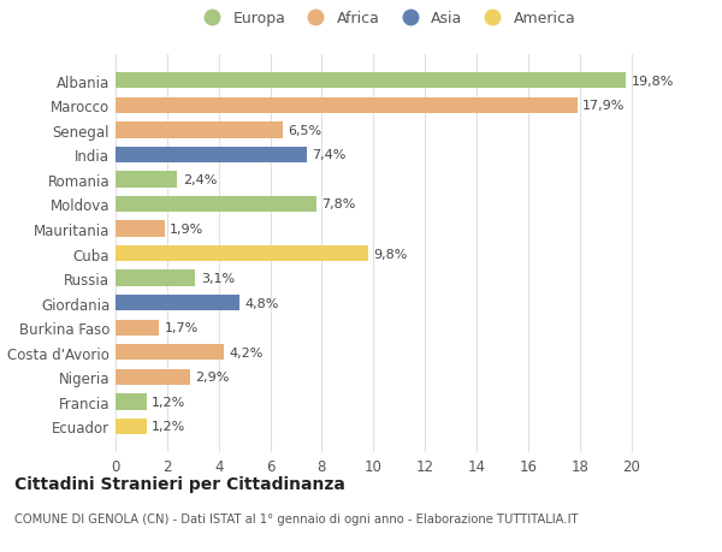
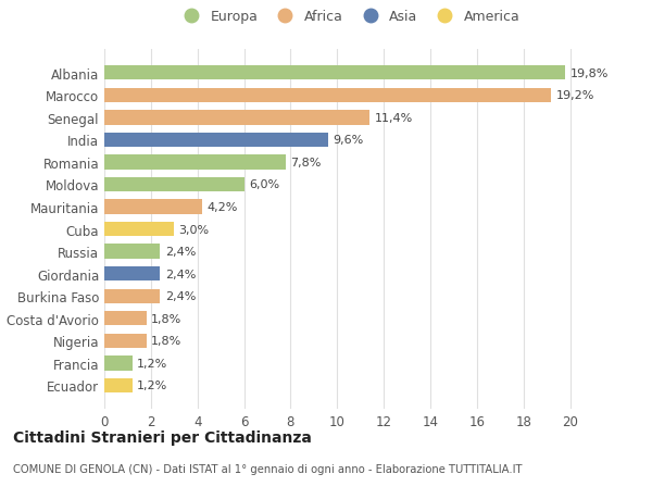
Marocco: 17,9% -> 19,2%
Senegal: 6,5% -> 11,4%
India: 7,4% -> 9,6%
Romania: 2,4% -> 7,8%
Moldova: 7,8% -> 6,0%
Mauritania: 1,9% -> 4,2%
Cuba: 9,8% -> 3,0%
Russia: 3,1% -> 2,4%
Giordania: 4,8% -> 2,4%
Burkina Faso: 1,7% -> 2,4%
Costa d'Avorio: 4,2% -> 1,8%
Nigeria: 2,9% -> 1,8%
